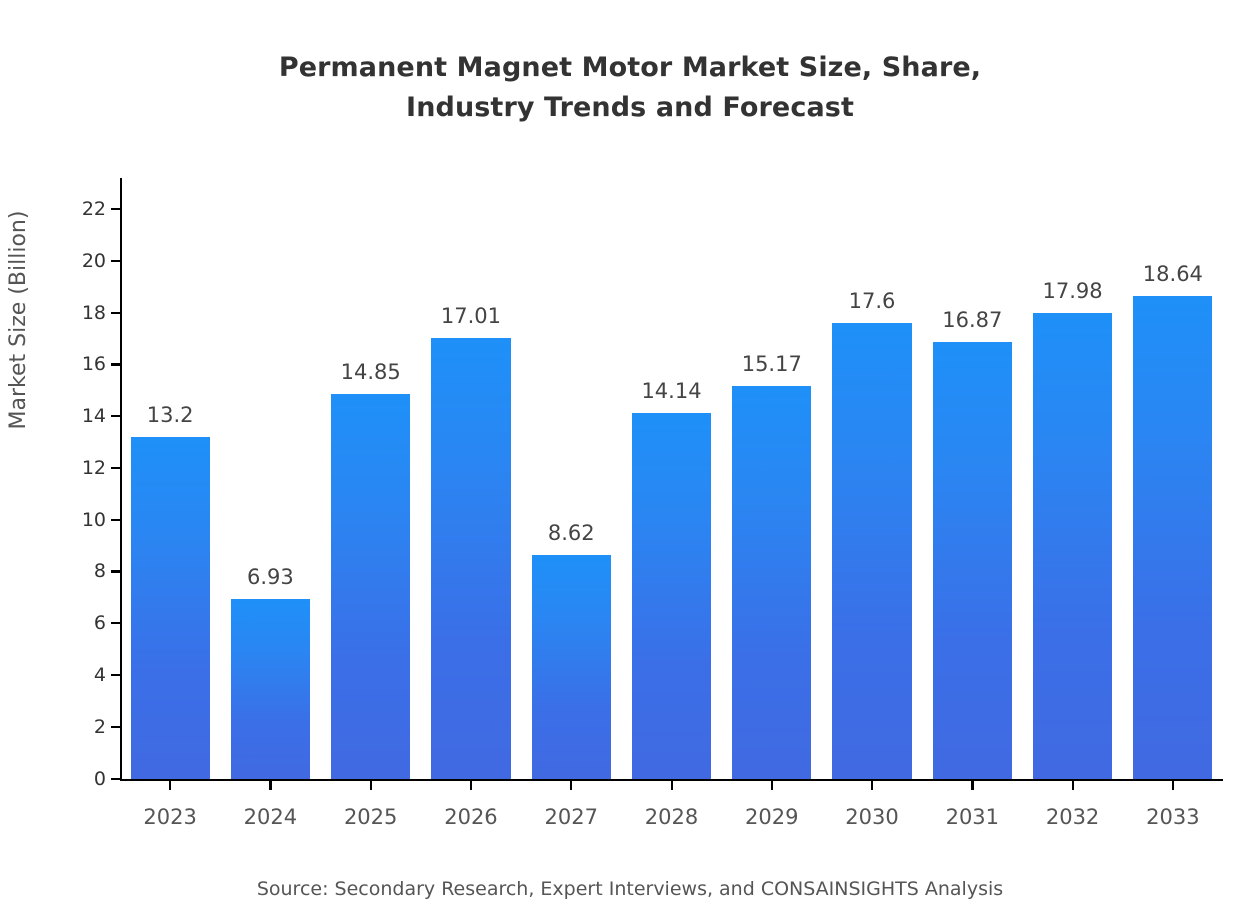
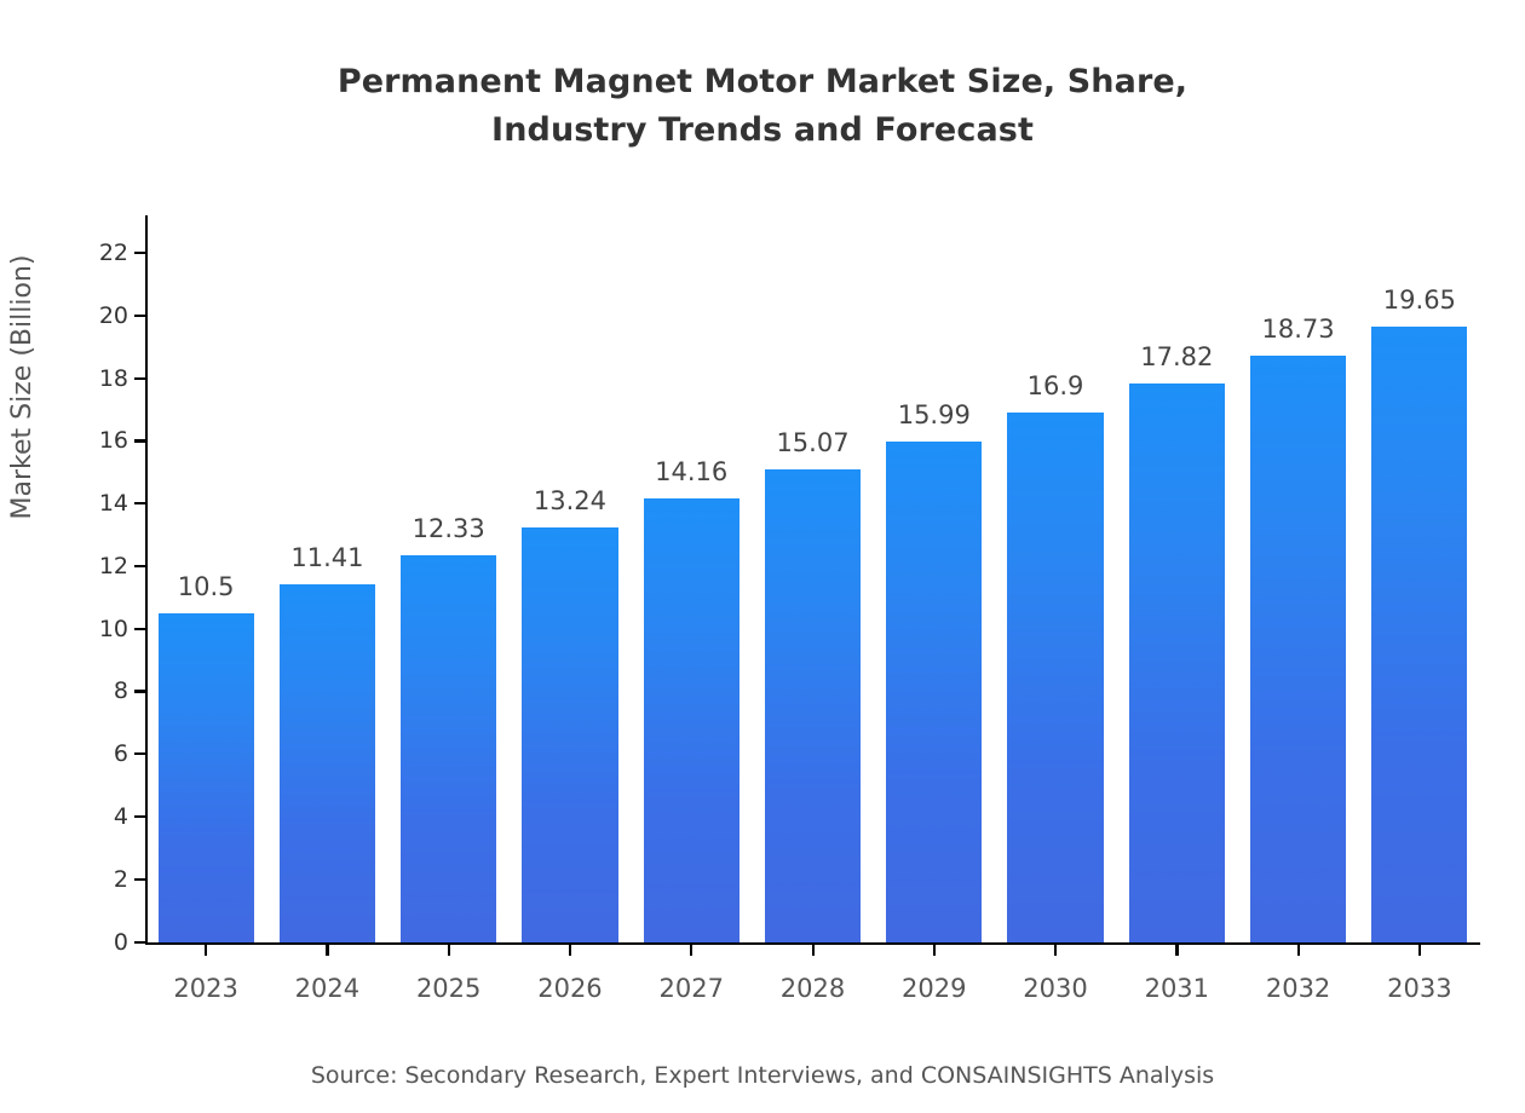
2023: 13.2 -> 10.5
2024: 6.93 -> 11.41
2025: 14.85 -> 12.33
2026: 17.01 -> 13.24
2027: 8.62 -> 14.16
2028: 14.14 -> 15.07
2029: 15.17 -> 15.99
2030: 17.6 -> 16.9
2031: 16.87 -> 17.82
2032: 17.98 -> 18.73
2033: 18.64 -> 19.65
